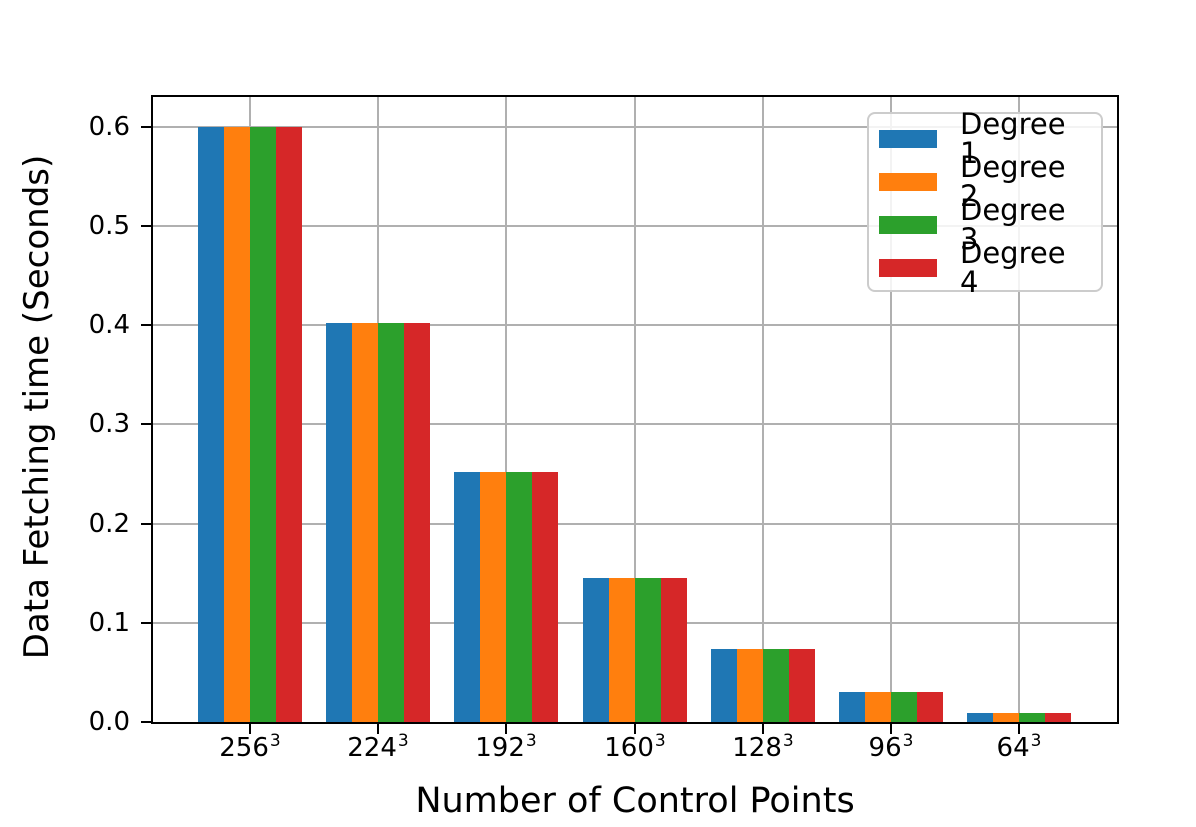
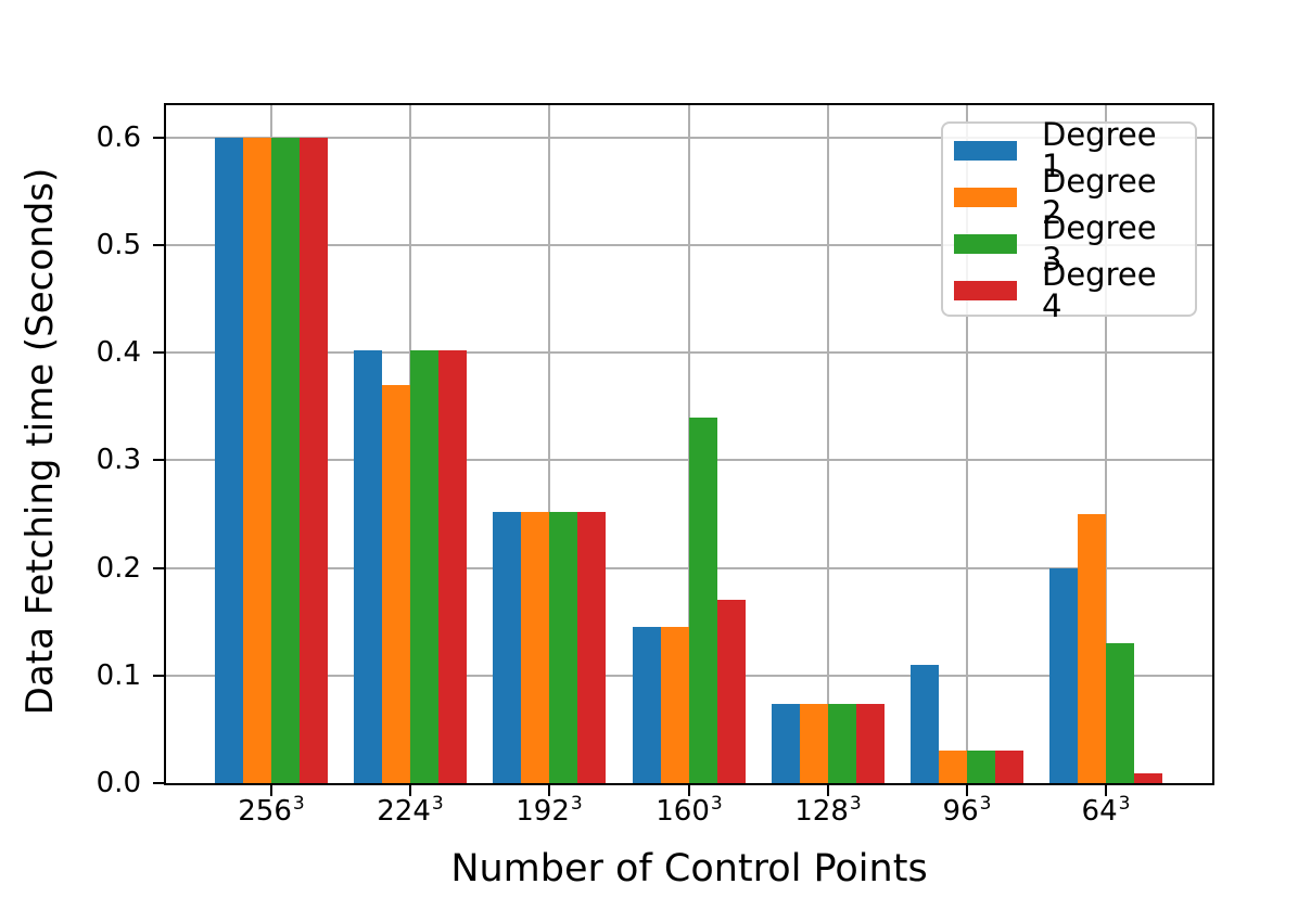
Degree 2/224: 0.40 -> 0.37
Degree 3/160: 0.14 -> 0.34
Degree 4/160: 0.14 -> 0.17
Degree 1/96: 0.03 -> 0.11
Degree 1/64: 0.01 -> 0.20
Degree 2/64: 0.01 -> 0.25
Degree 3/64: 0.01 -> 0.13
